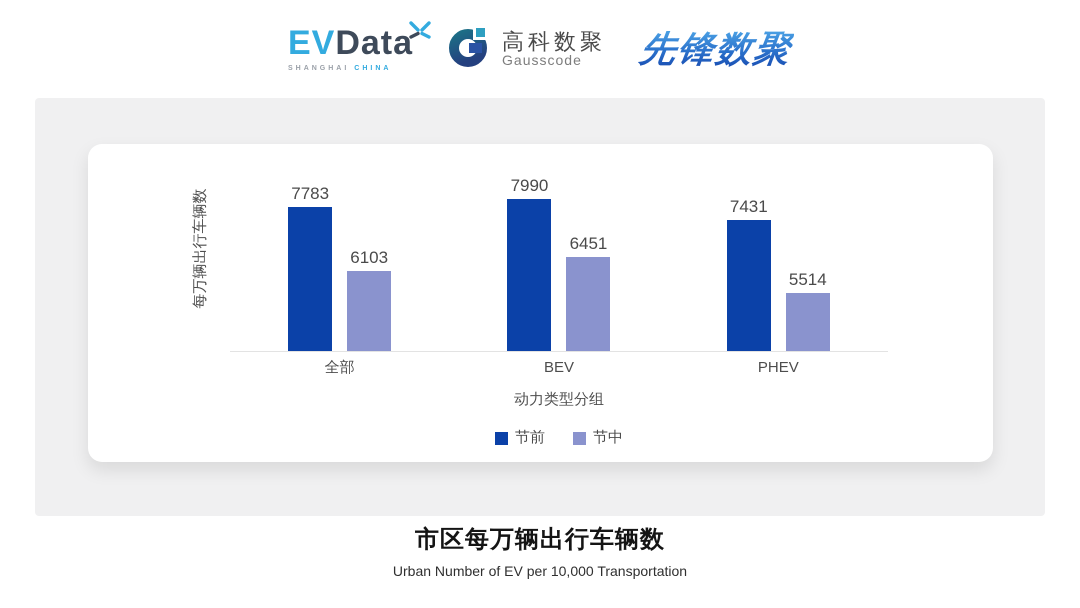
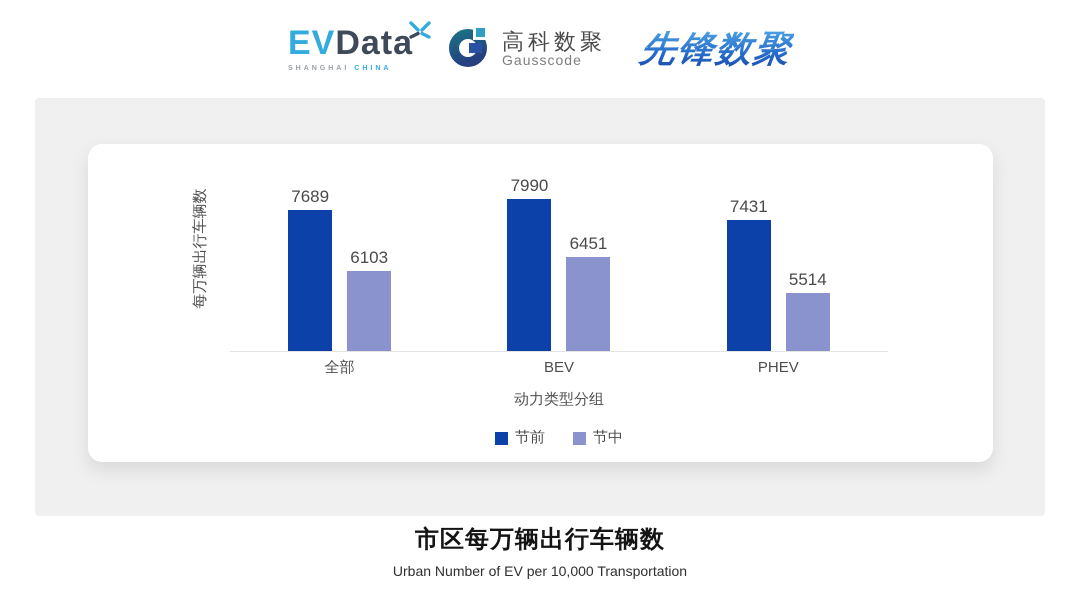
节前/全部: 7783 -> 7689
